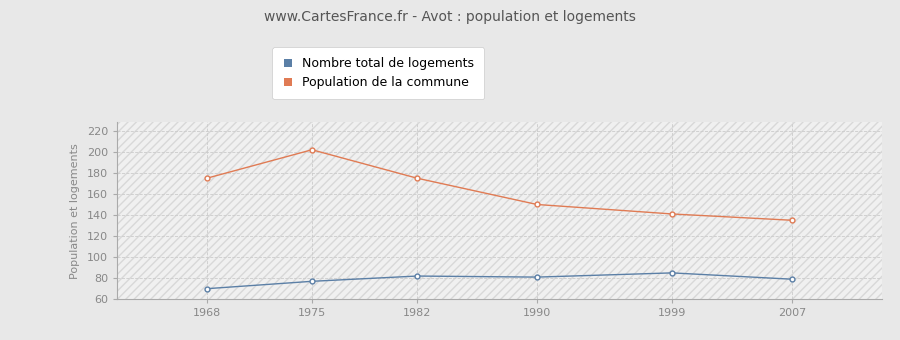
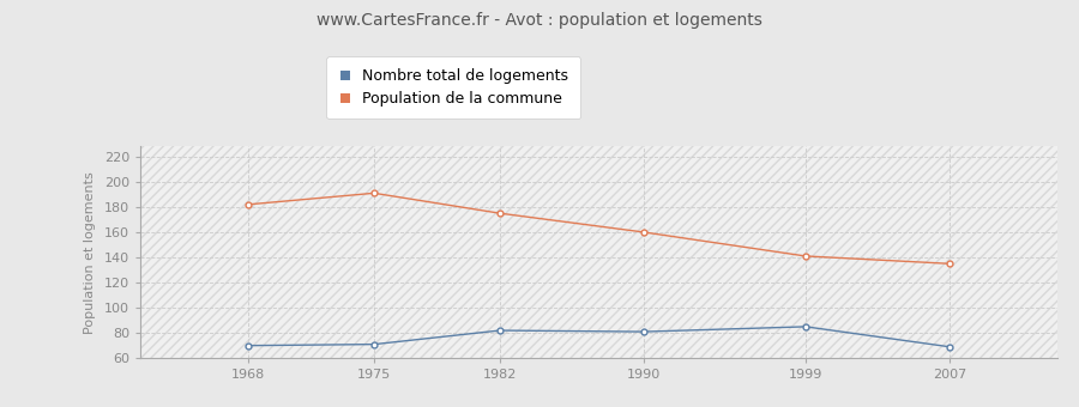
Population de la commune/1968: 175 -> 182
Nombre total de logements/1975: 77 -> 71
Population de la commune/1975: 202 -> 191
Population de la commune/1990: 150 -> 160
Nombre total de logements/2007: 79 -> 69
